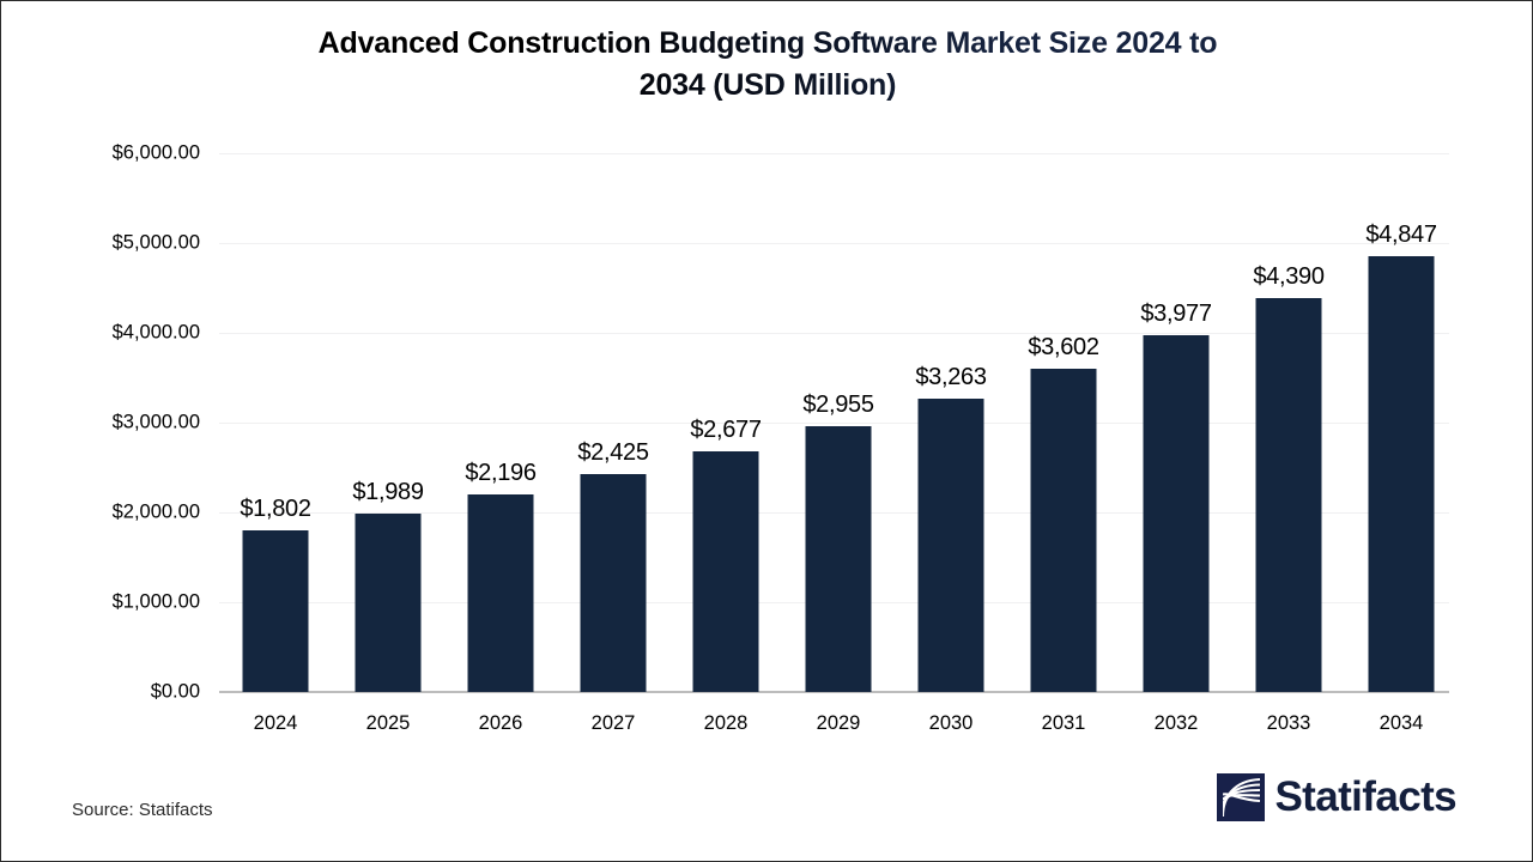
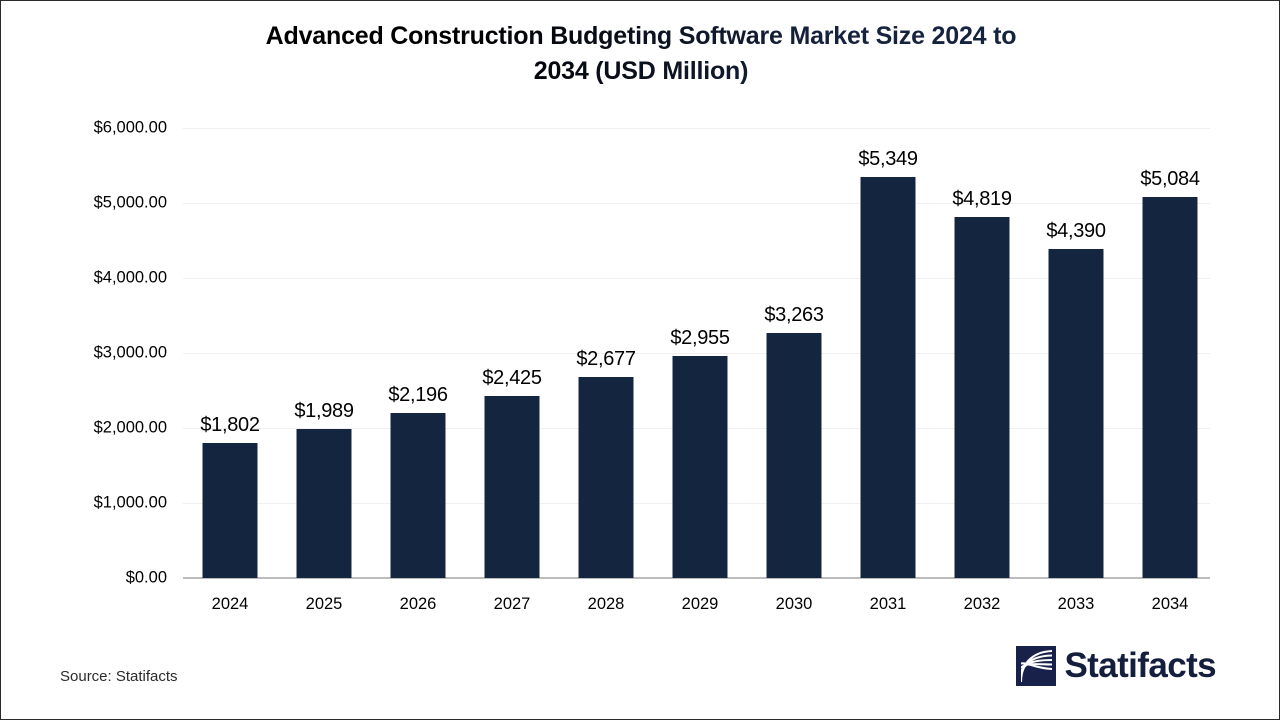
2031: $3,602 -> $5,349
2032: $3,977 -> $4,819
2034: $4,847 -> $5,084
